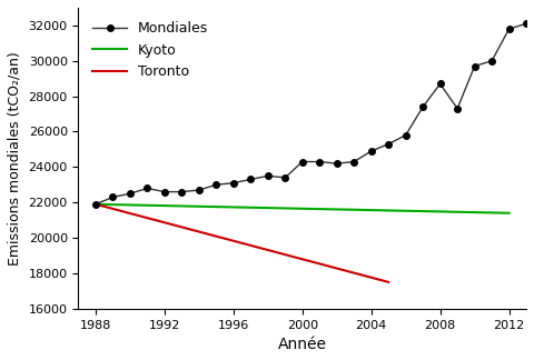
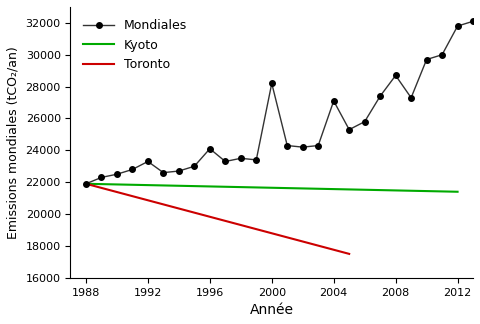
1992: 22600 -> 23300
1996: 23100 -> 24100
2000: 24300 -> 28200
2004: 24900 -> 27100
